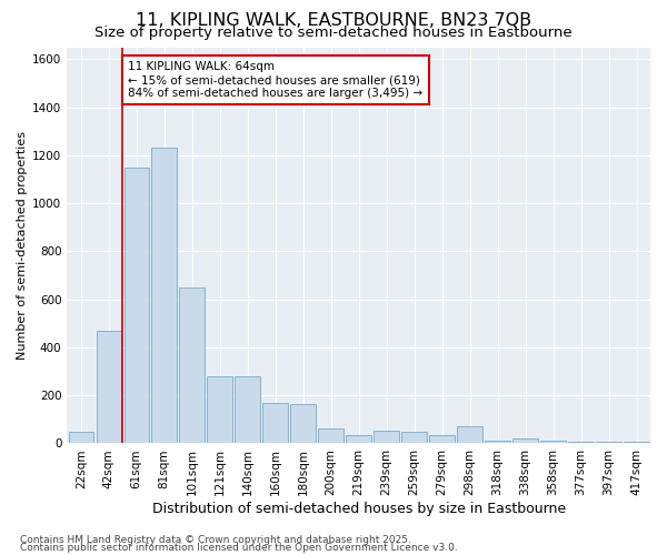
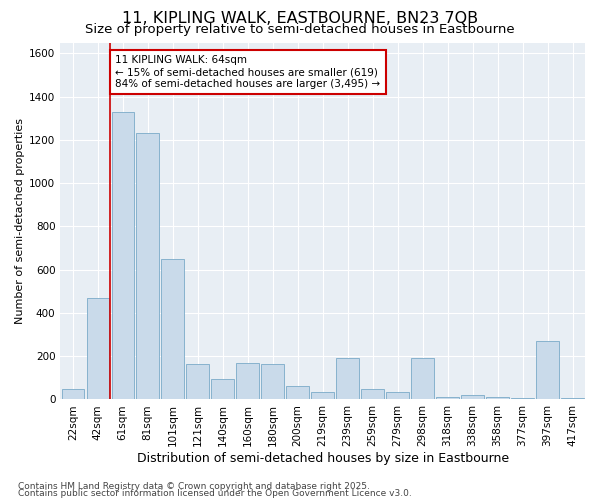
61sqm: 1150 -> 1330
121sqm: 280 -> 165
140sqm: 280 -> 95
239sqm: 55 -> 190
298sqm: 70 -> 190
397sqm: 5 -> 270
